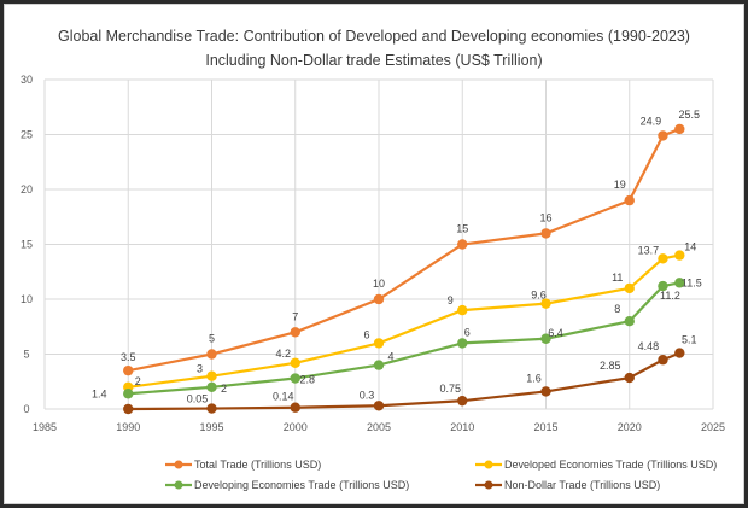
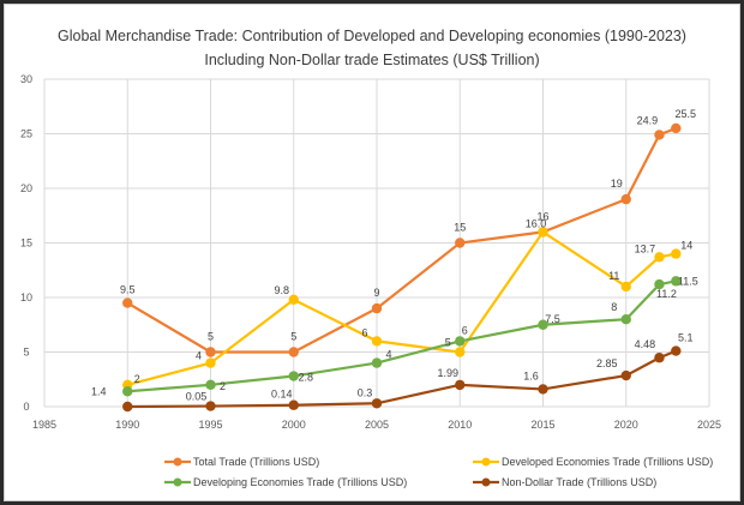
Total Trade (Trillions USD)/1990: 3.5 -> 9.5
Developed Economies Trade (Trillions USD)/1995: 3 -> 4
Total Trade (Trillions USD)/2000: 7 -> 5
Developed Economies Trade (Trillions USD)/2000: 4.2 -> 9.8
Total Trade (Trillions USD)/2005: 10 -> 9
Developed Economies Trade (Trillions USD)/2010: 9 -> 5
Non-Dollar Trade (Trillions USD)/2010: 0.75 -> 1.99
Developed Economies Trade (Trillions USD)/2015: 9.6 -> 16.0
Developing Economies Trade (Trillions USD)/2015: 6.4 -> 7.5
